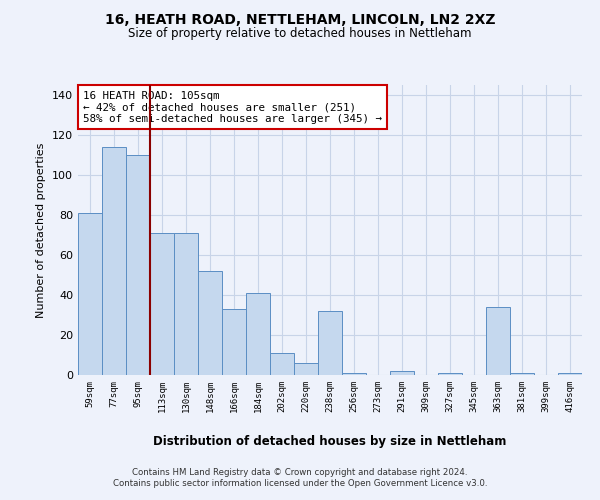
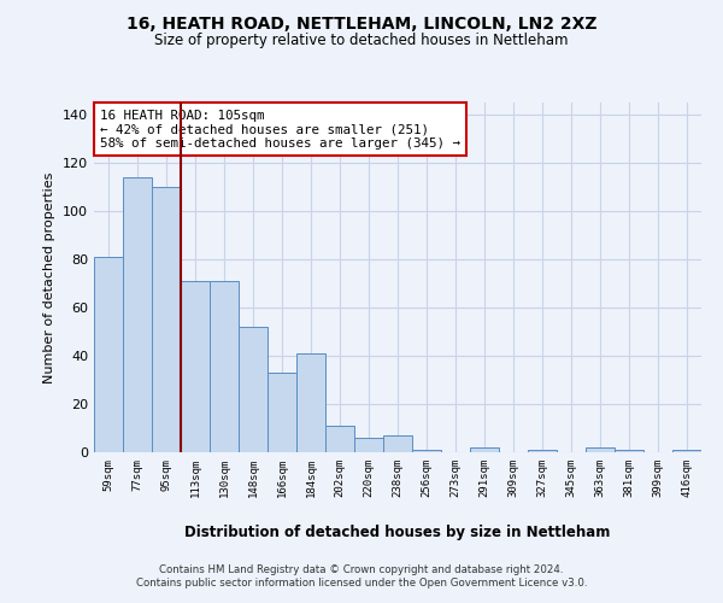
238sqm: 32 -> 7
363sqm: 34 -> 2
